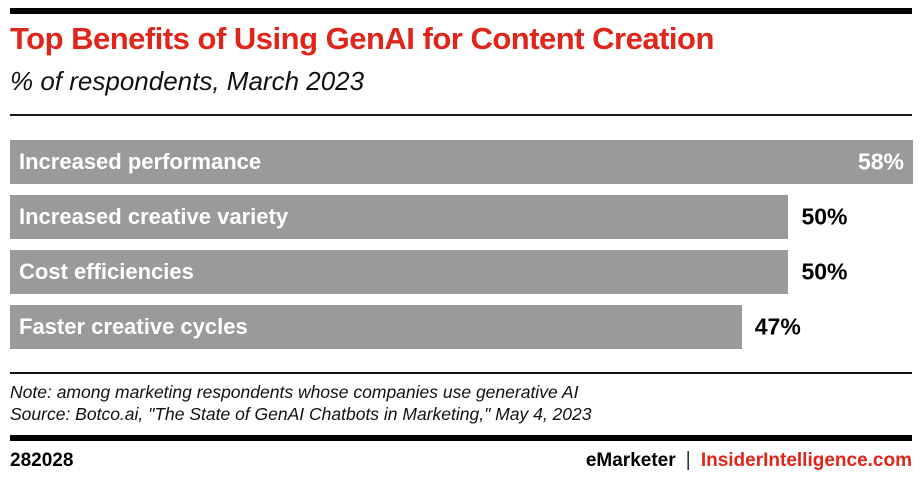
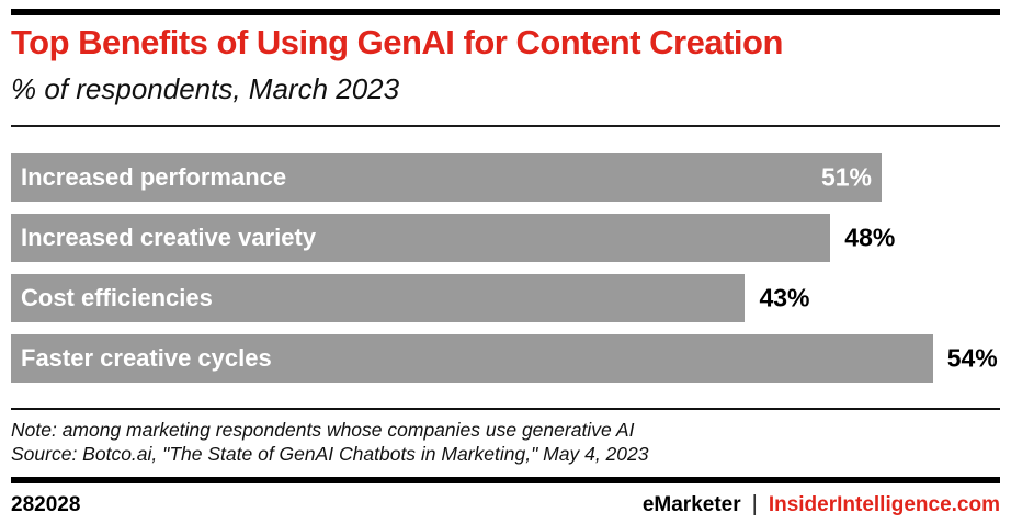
Increased performance: 58% -> 51%
Increased creative variety: 50% -> 48%
Cost efficiencies: 50% -> 43%
Faster creative cycles: 47% -> 54%
